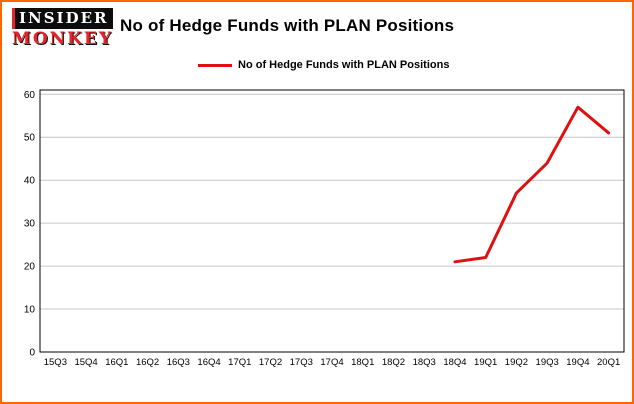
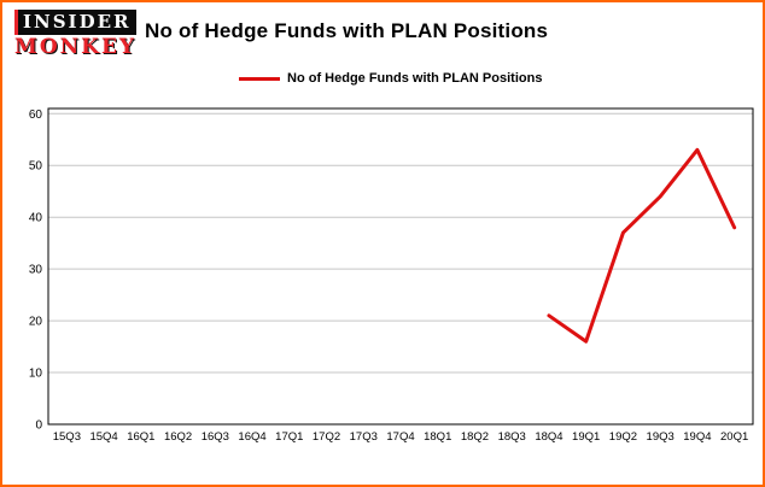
19Q1: 22 -> 16
19Q4: 57 -> 53
20Q1: 51 -> 38
